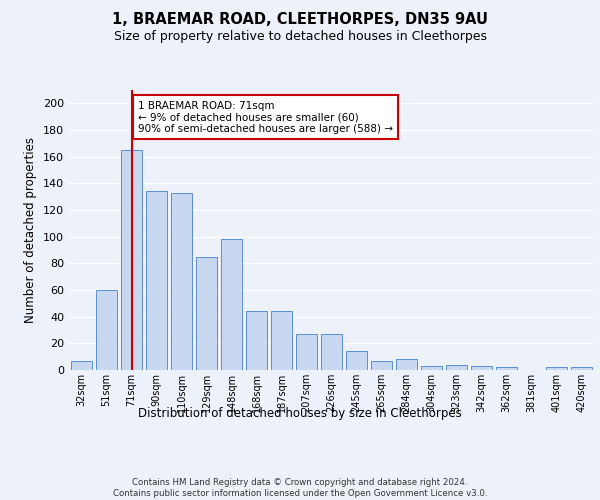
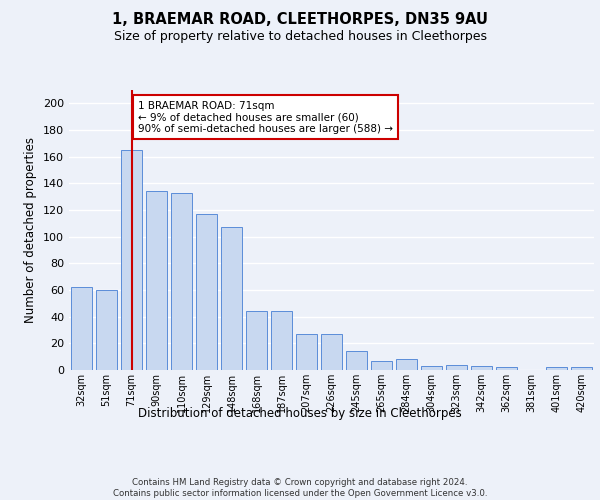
32sqm: 7 -> 62
129sqm: 85 -> 117
148sqm: 98 -> 107
